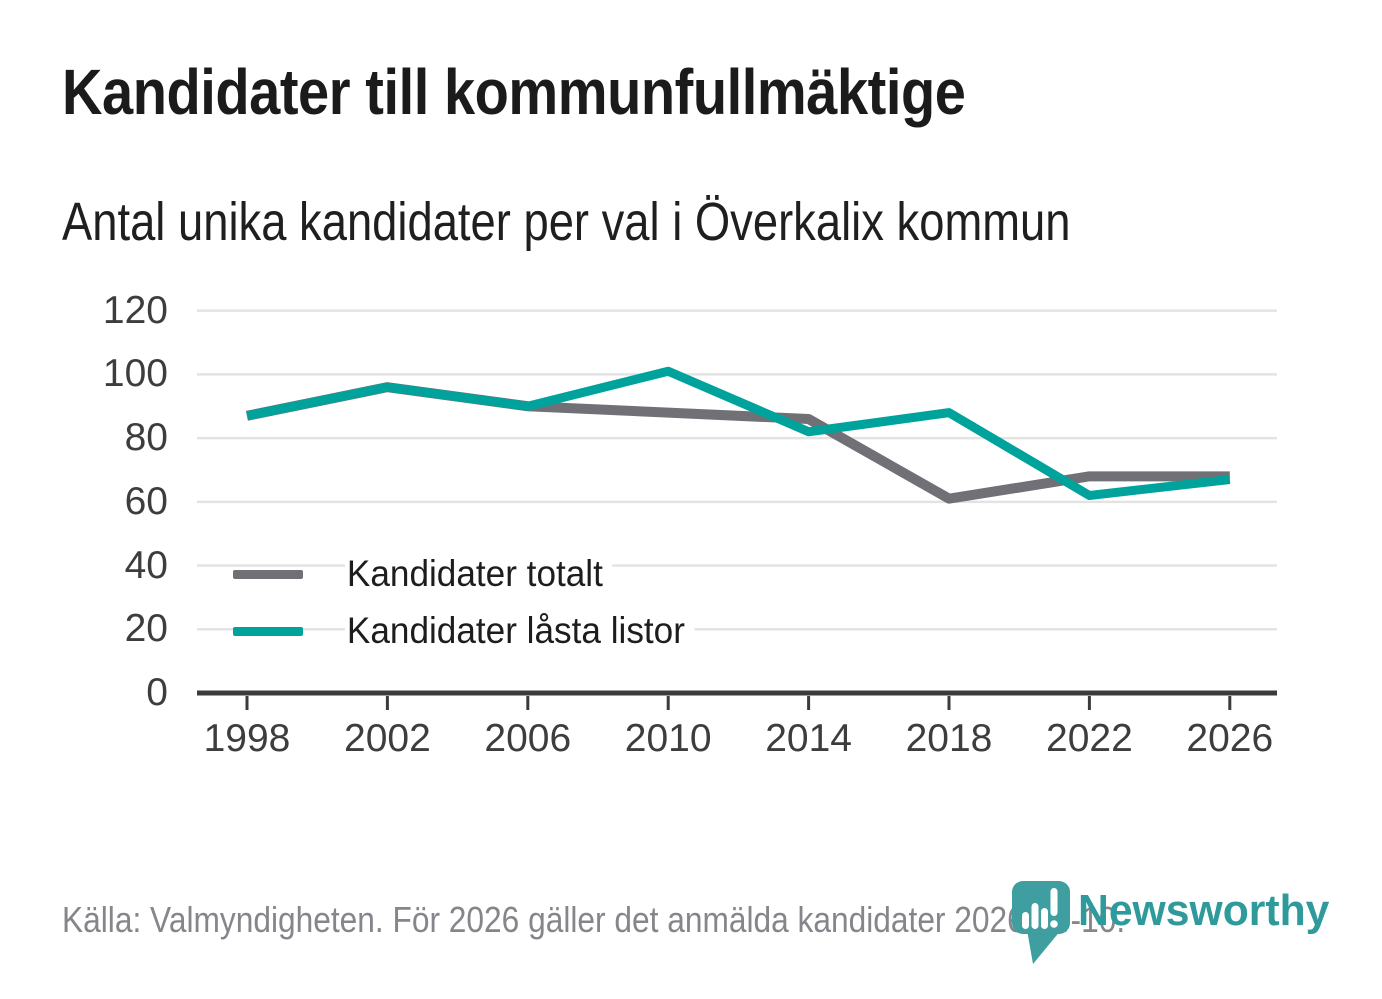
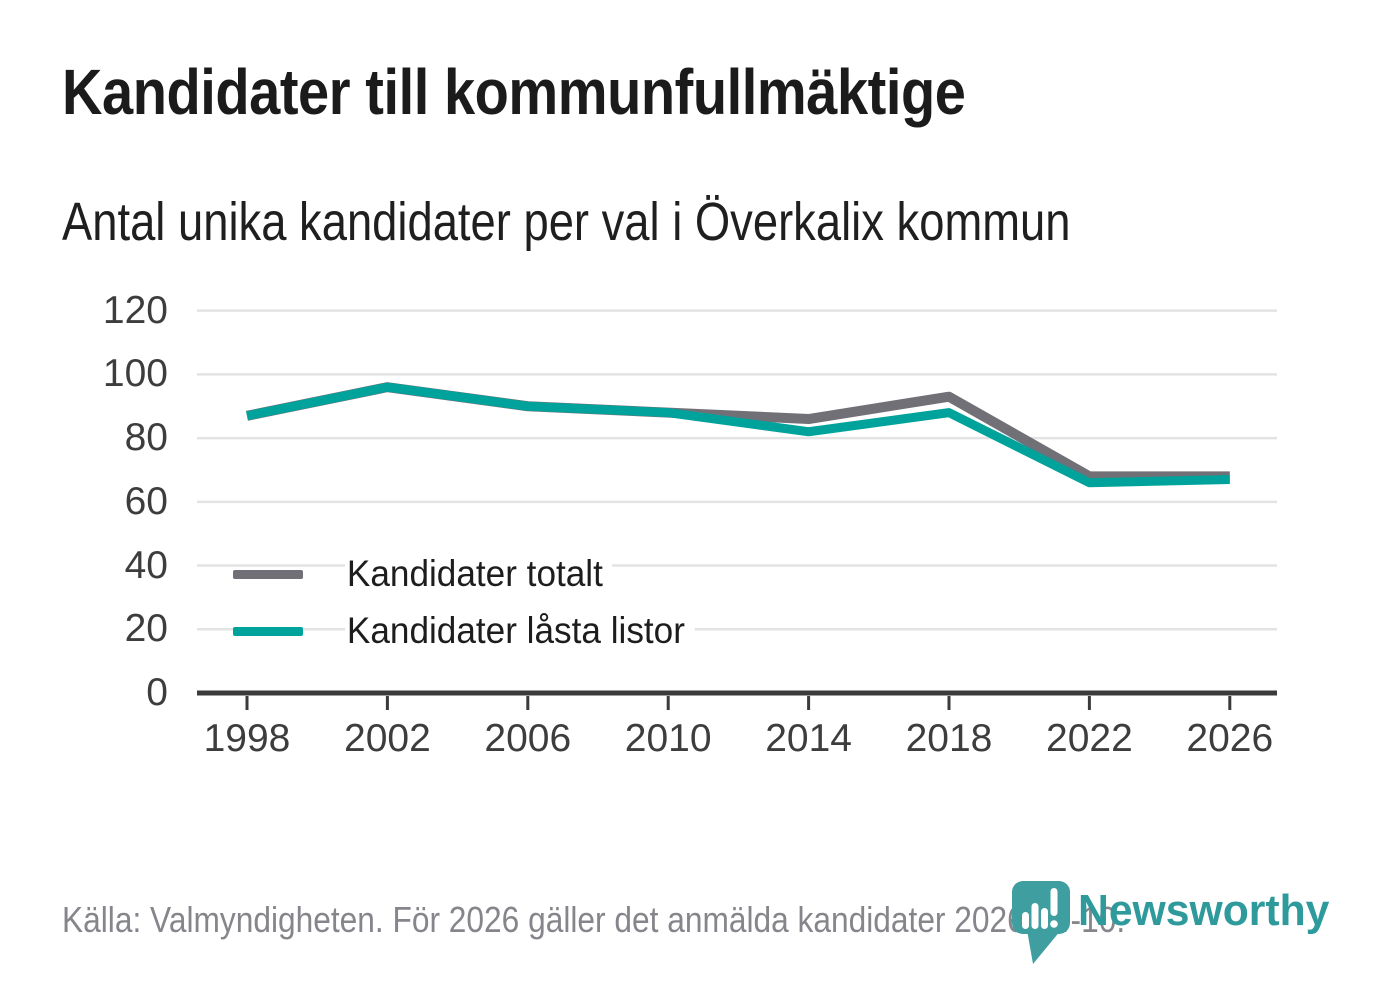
Kandidater låsta listor/2010: 101 -> 88
Kandidater totalt/2018: 61 -> 93
Kandidater låsta listor/2022: 62 -> 66
